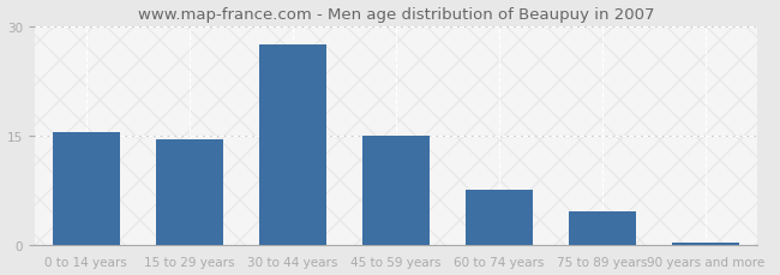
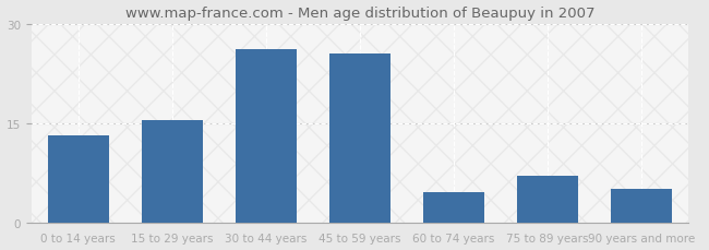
0 to 14 years: 15.5 -> 13.2
15 to 29 years: 14.5 -> 15.4
30 to 44 years: 27.5 -> 26.2
45 to 59 years: 15.0 -> 25.4
60 to 74 years: 7.5 -> 4.6
75 to 89 years: 4.5 -> 7.0
90 years and more: 0.3 -> 5.0
